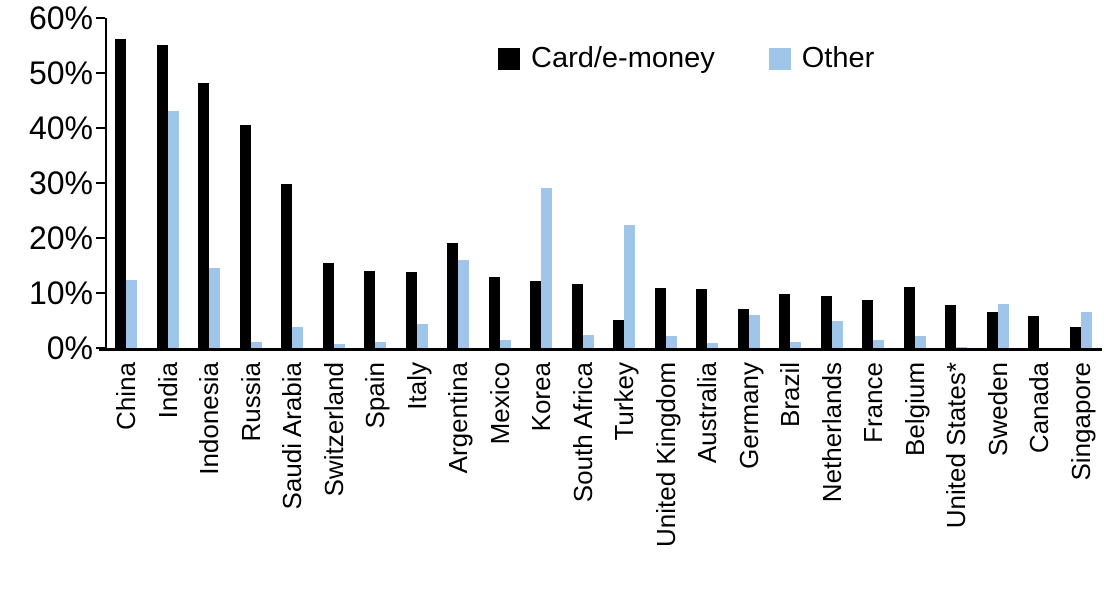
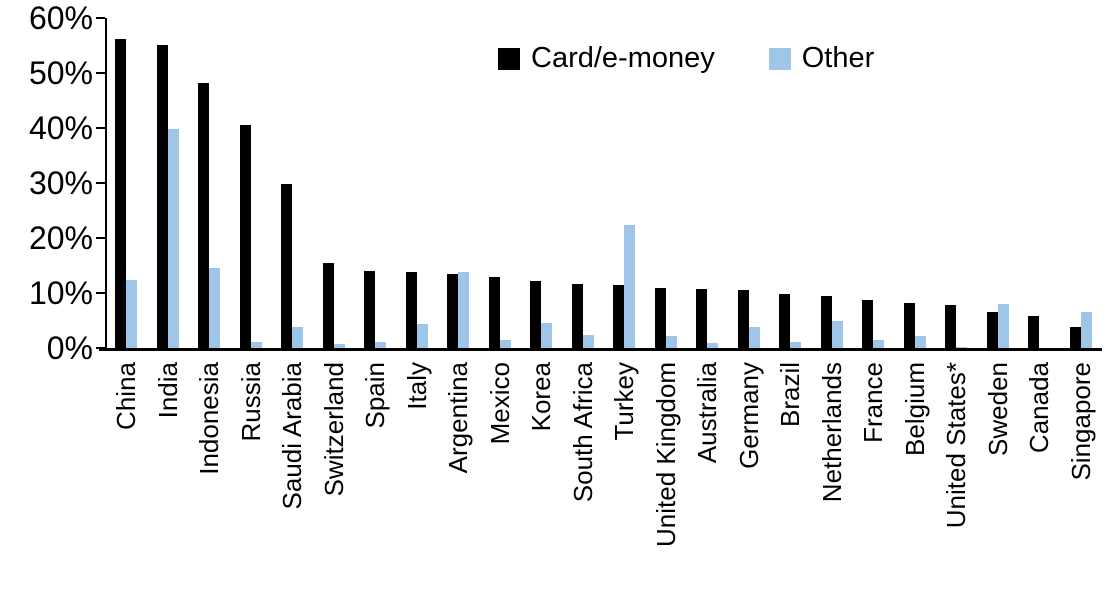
Other/India: 43% -> 40%
Card/e-money/Argentina: 19% -> 13%
Other/Argentina: 16% -> 14%
Other/Korea: 29% -> 5%
Card/e-money/Turkey: 5% -> 12%
Card/e-money/Germany: 7% -> 10%
Other/Germany: 6% -> 4%
Card/e-money/Belgium: 11% -> 8%
